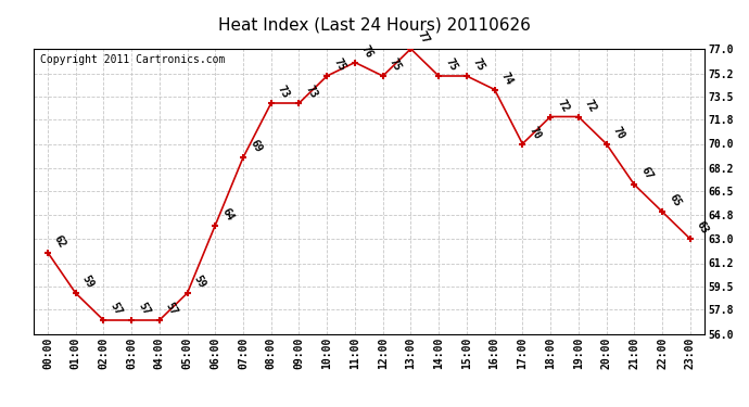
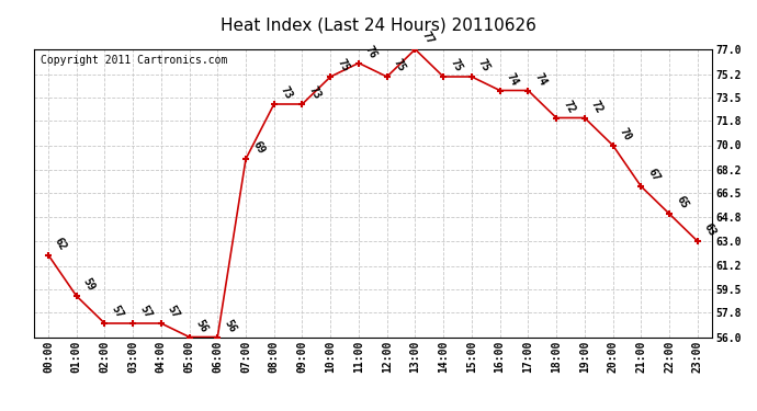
05:00: 59 -> 56
06:00: 64 -> 56
17:00: 70 -> 74
